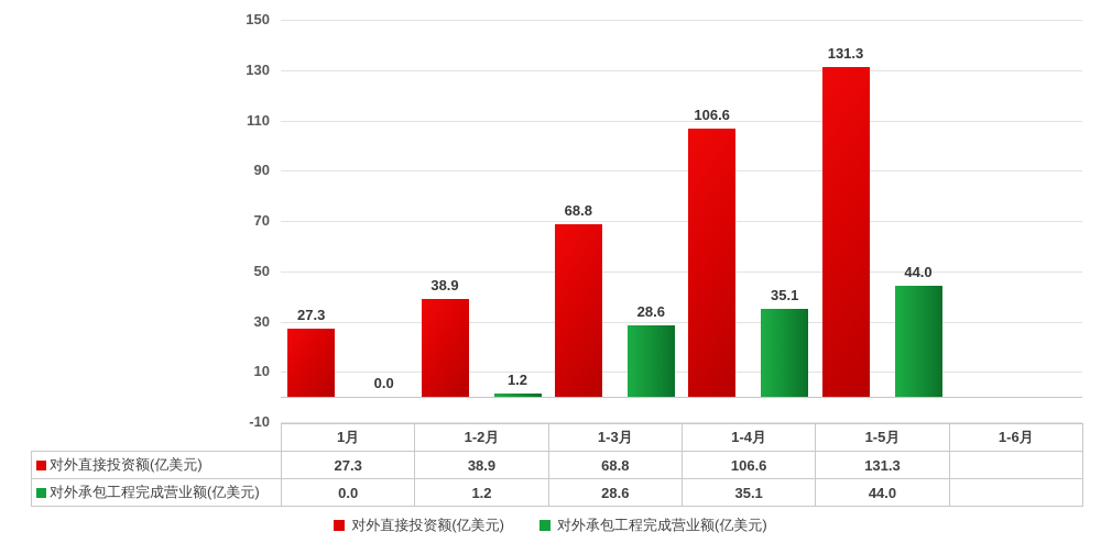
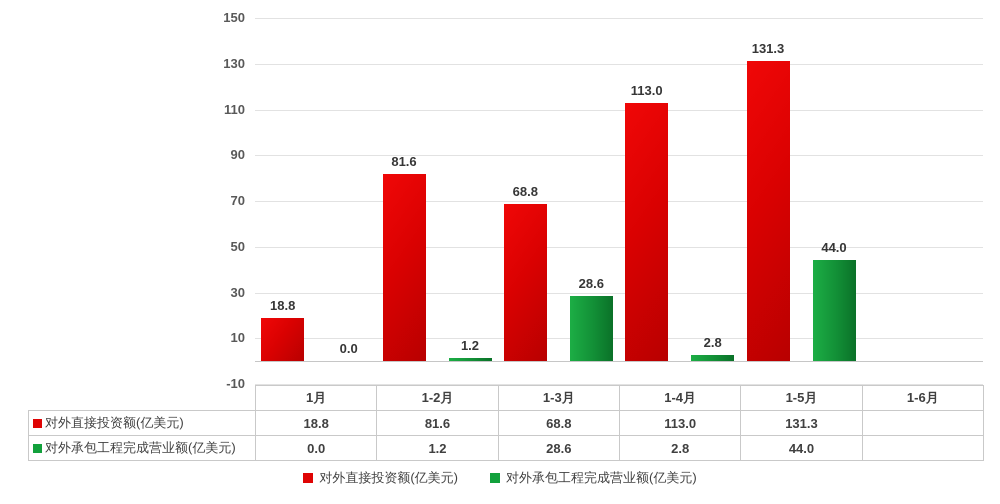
对外直接投资额(亿美元)/1月: 27.3 -> 18.8
对外直接投资额(亿美元)/1-2月: 38.9 -> 81.6
对外直接投资额(亿美元)/1-4月: 106.6 -> 113.0
对外承包工程完成营业额(亿美元)/1-4月: 35.1 -> 2.8
